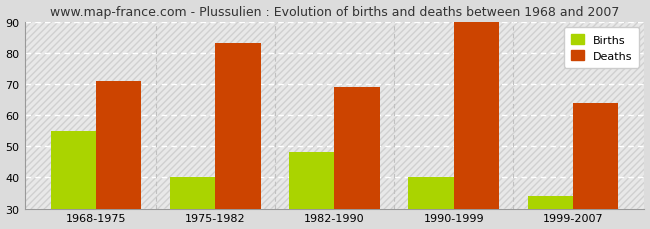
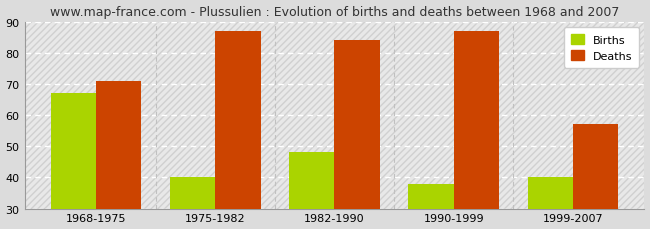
Births/1968-1975: 55 -> 67
Deaths/1975-1982: 83 -> 87
Deaths/1982-1990: 69 -> 84
Births/1990-1999: 40 -> 38
Deaths/1990-1999: 90 -> 87
Births/1999-2007: 34 -> 40
Deaths/1999-2007: 64 -> 57
